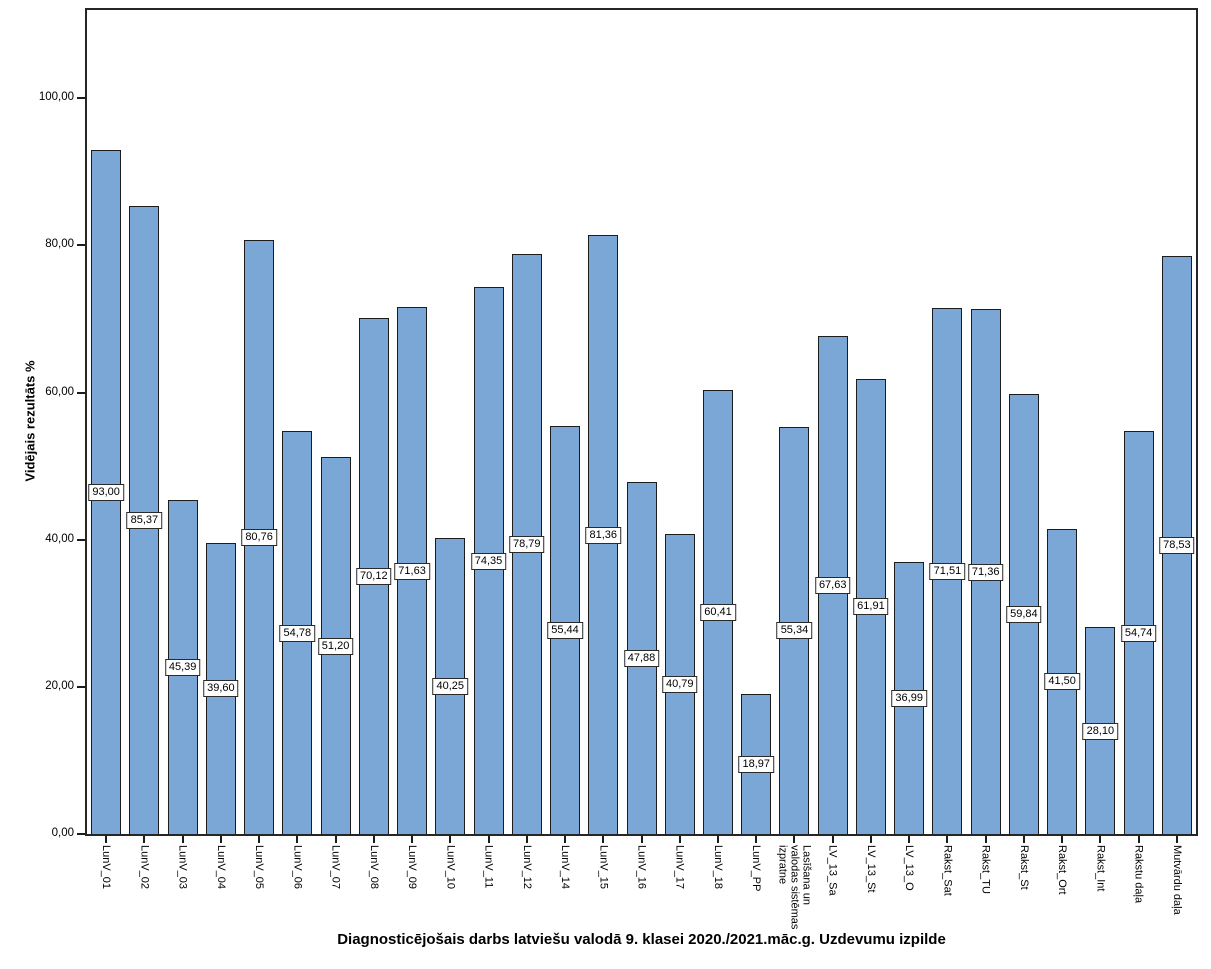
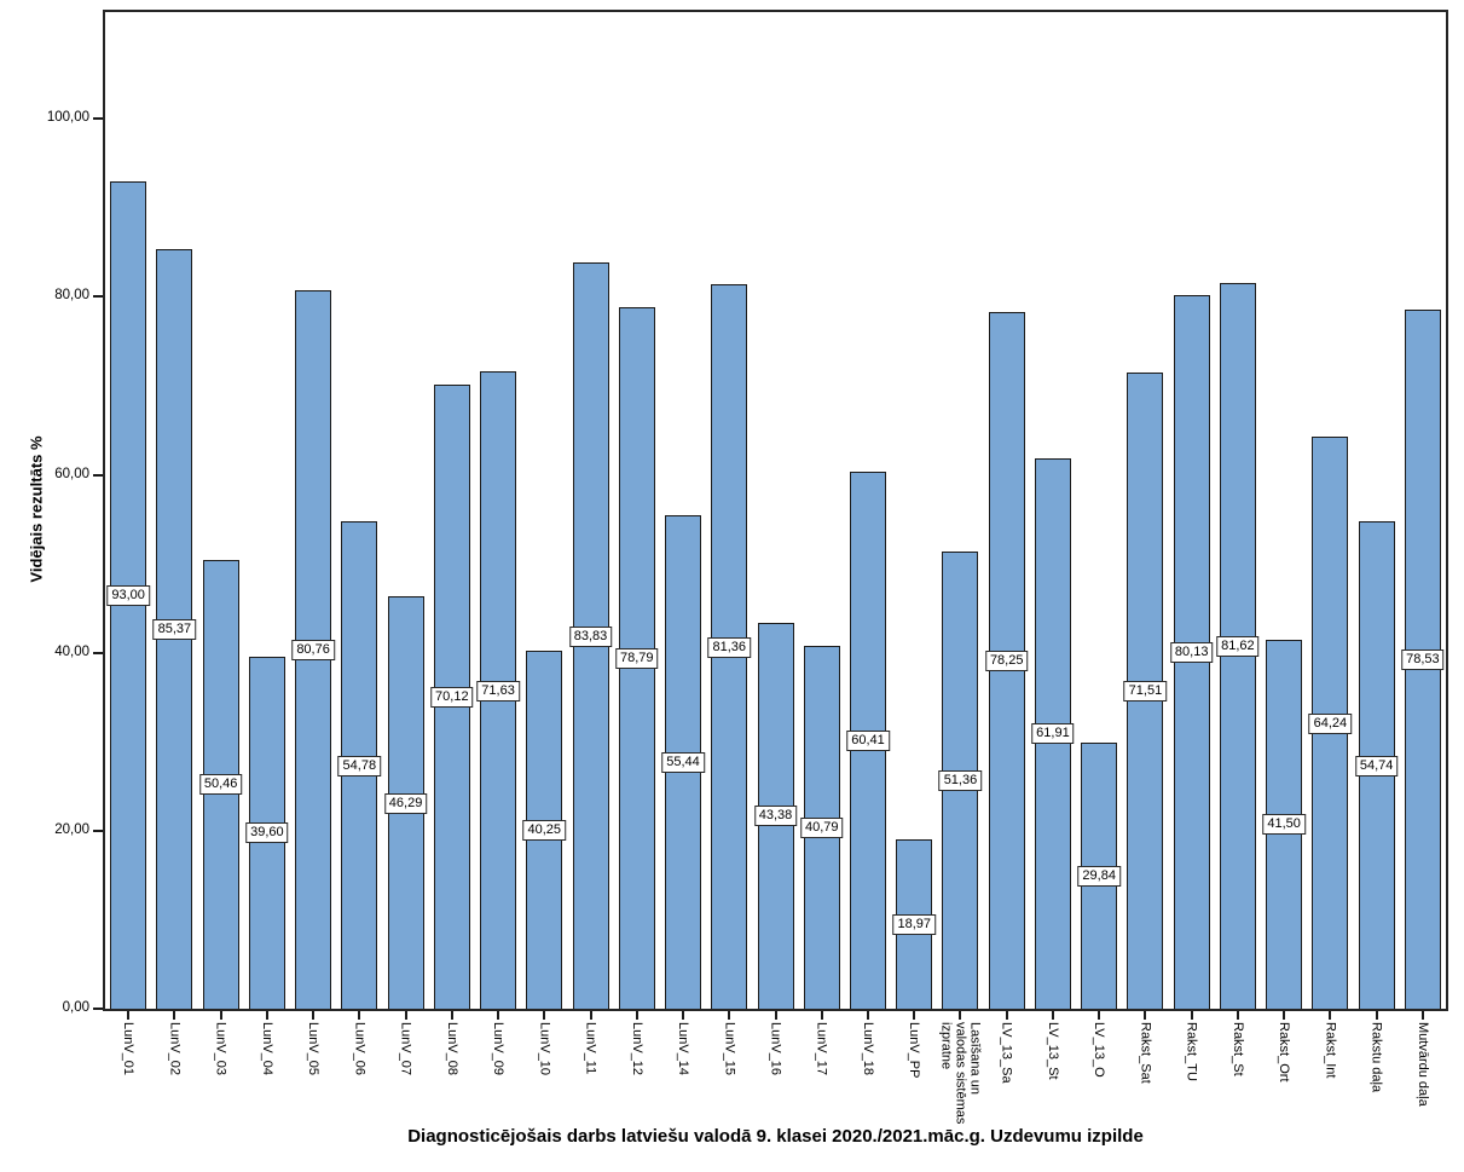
LunV_03: 45,39 -> 50,46
LunV_07: 51,20 -> 46,29
LunV_11: 74,35 -> 83,83
LunV_16: 47,88 -> 43,38
Lasīšana un valodas sistēmas izpratne: 55,34 -> 51,36
LV_13_Sa: 67,63 -> 78,25
LV_13_O: 36,99 -> 29,84
Rakst_TU: 71,36 -> 80,13
Rakst_St: 59,84 -> 81,62
Rakst_Int: 28,10 -> 64,24
